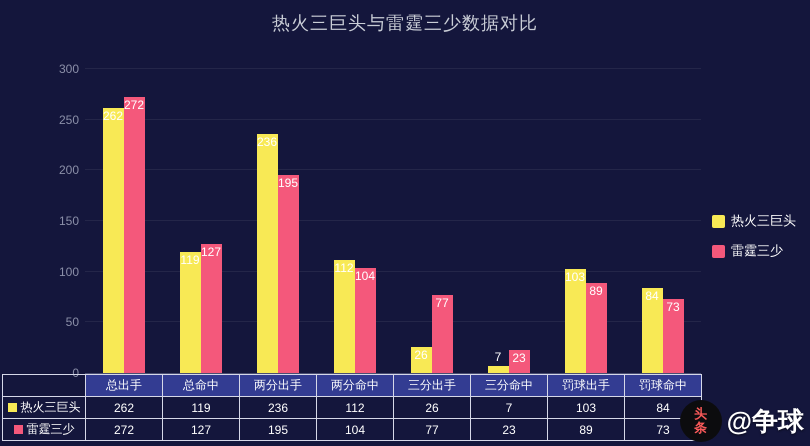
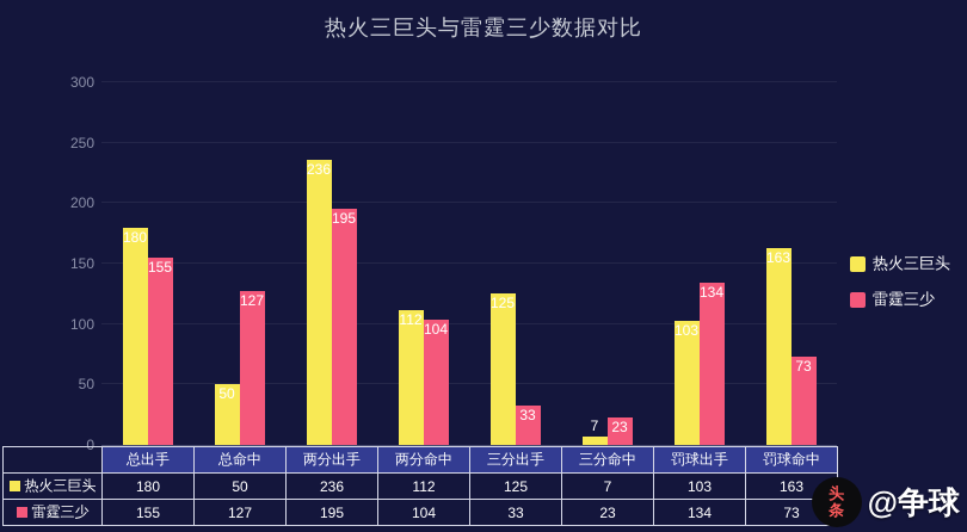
热火三巨头/总出手: 262 -> 180
雷霆三少/总出手: 272 -> 155
热火三巨头/总命中: 119 -> 50
热火三巨头/三分出手: 26 -> 125
雷霆三少/三分出手: 77 -> 33
雷霆三少/罚球出手: 89 -> 134
热火三巨头/罚球命中: 84 -> 163
